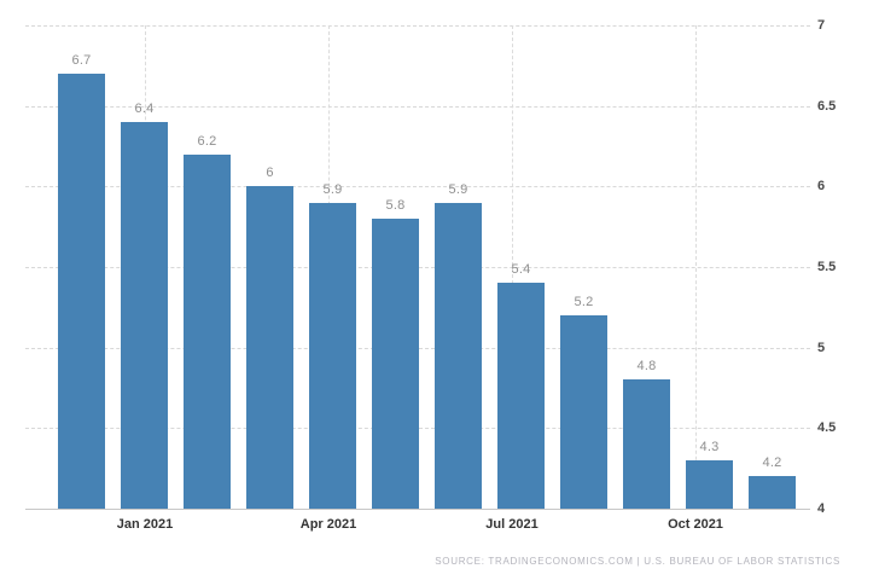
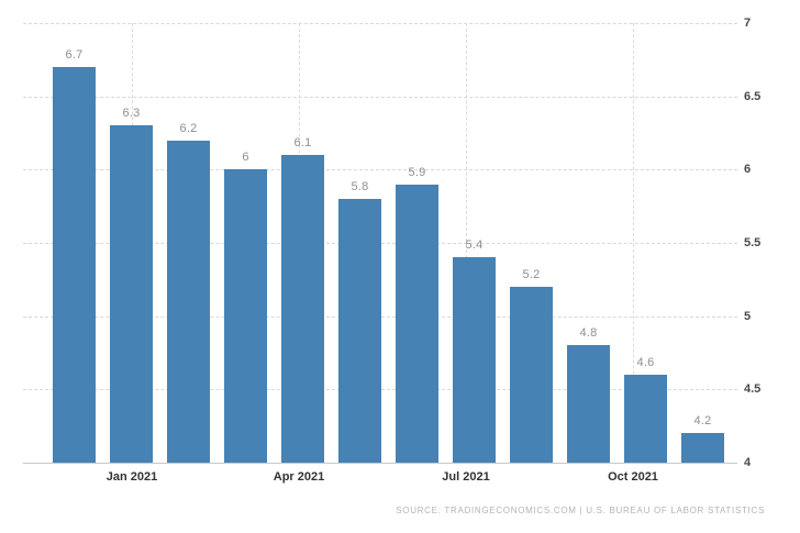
Jan 2021: 6.4 -> 6.3
Apr 2021: 5.9 -> 6.1
Oct 2021: 4.3 -> 4.6
